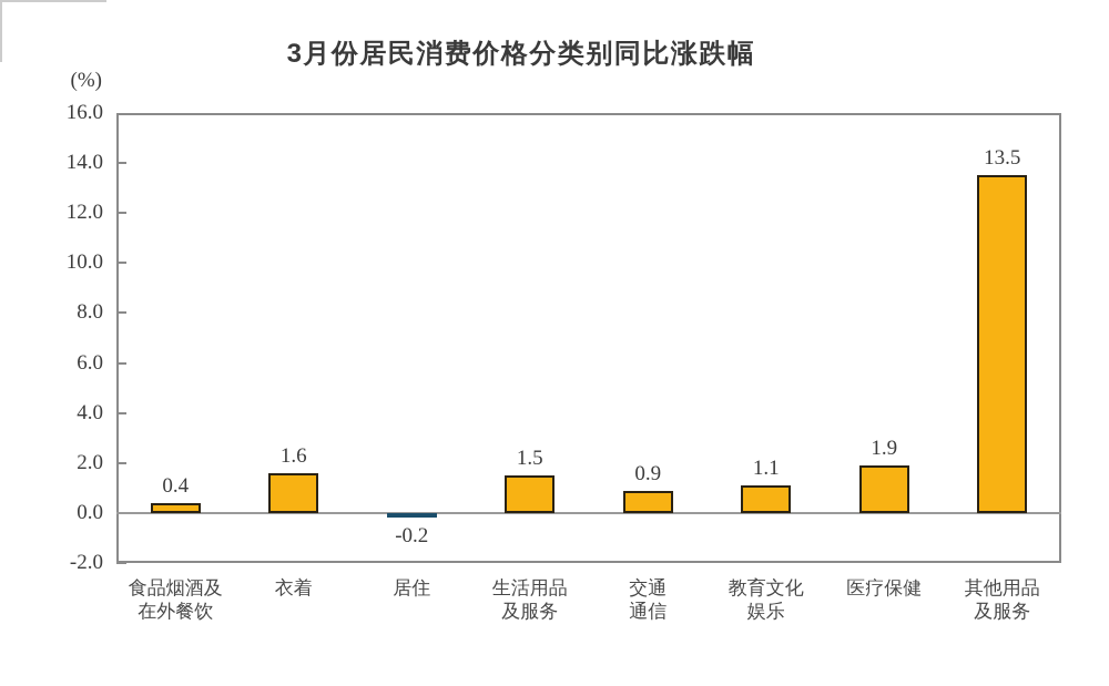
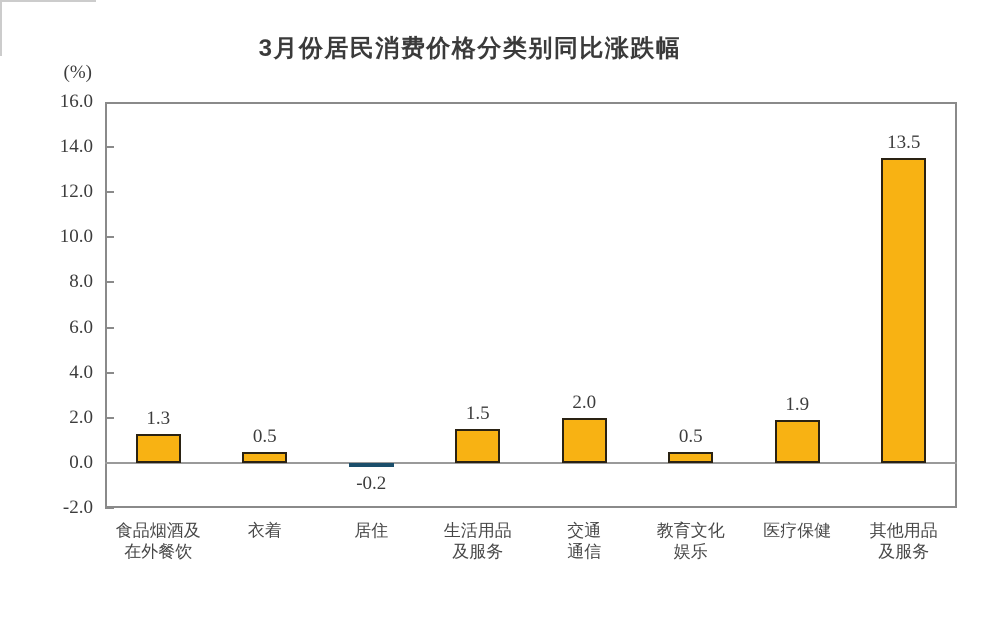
食品烟酒及 在外餐饮: 0.4 -> 1.3
衣着: 1.6 -> 0.5
交通 通信: 0.9 -> 2.0
教育文化 娱乐: 1.1 -> 0.5
